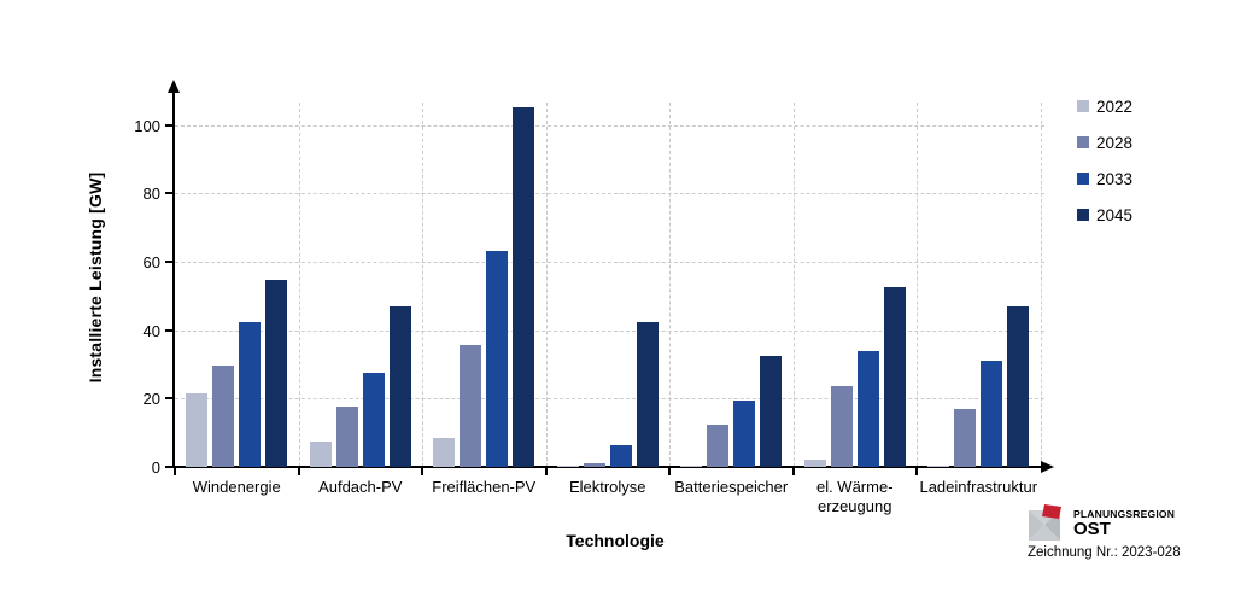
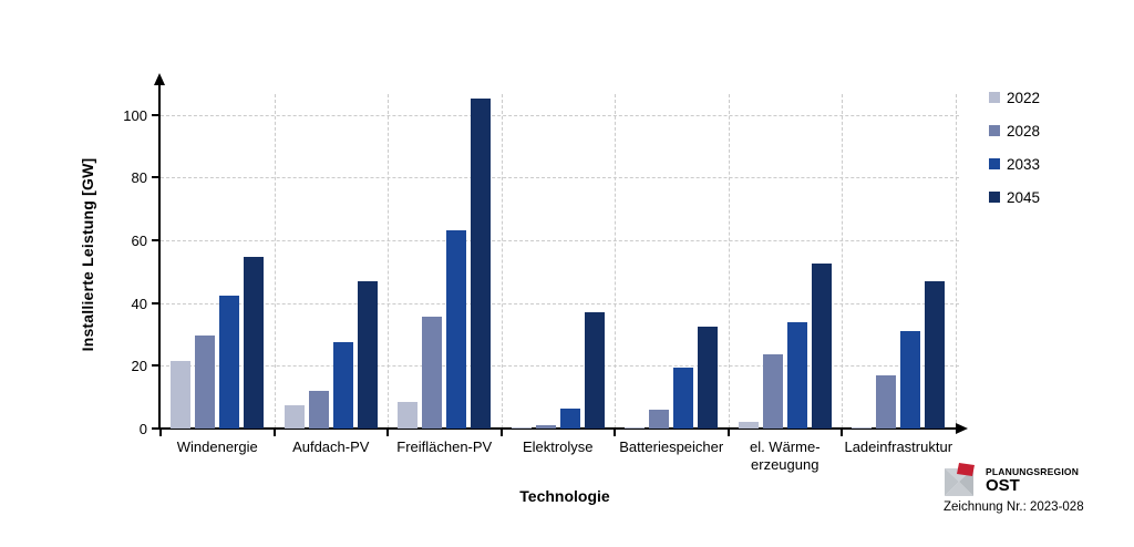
2028/Aufdach-PV: 18 -> 12
2045/Elektrolyse: 42 -> 37
2028/Batteriespeicher: 12 -> 6
